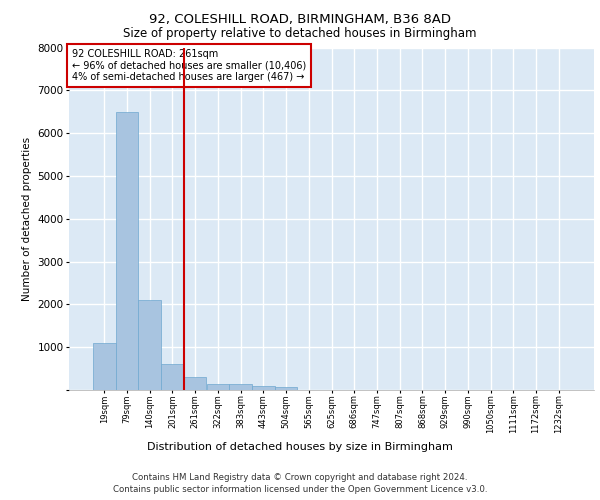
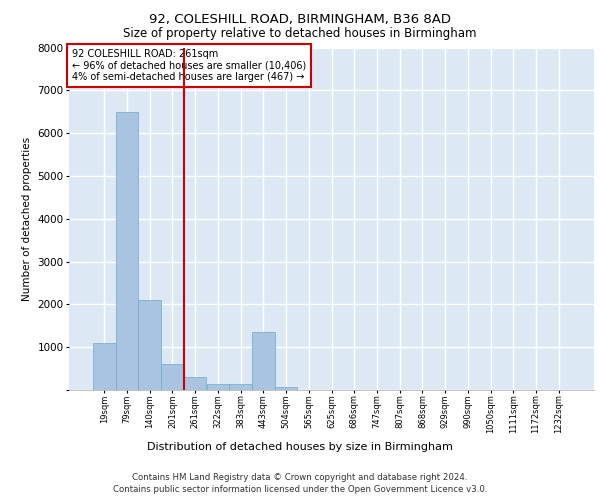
443sqm: 100 -> 1350
